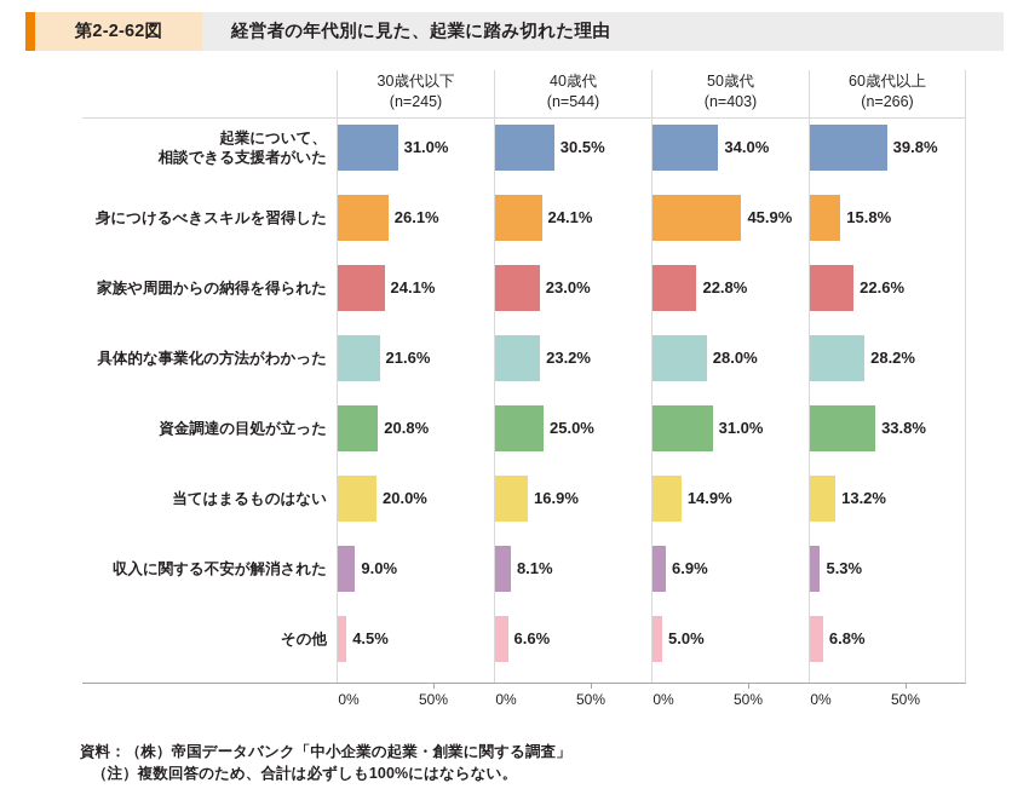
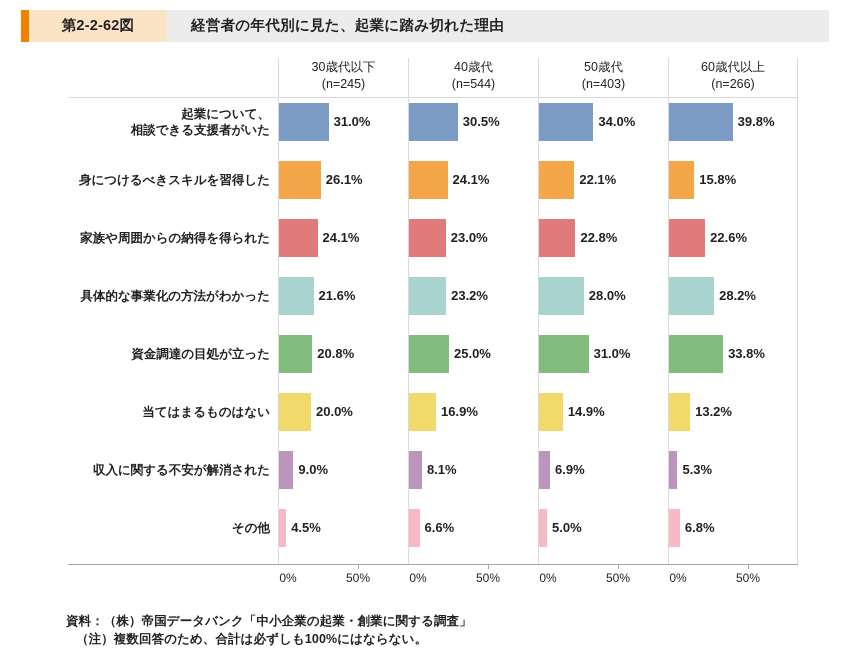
50歳代/身につけるべきスキルを習得した: 45.9% -> 22.1%
